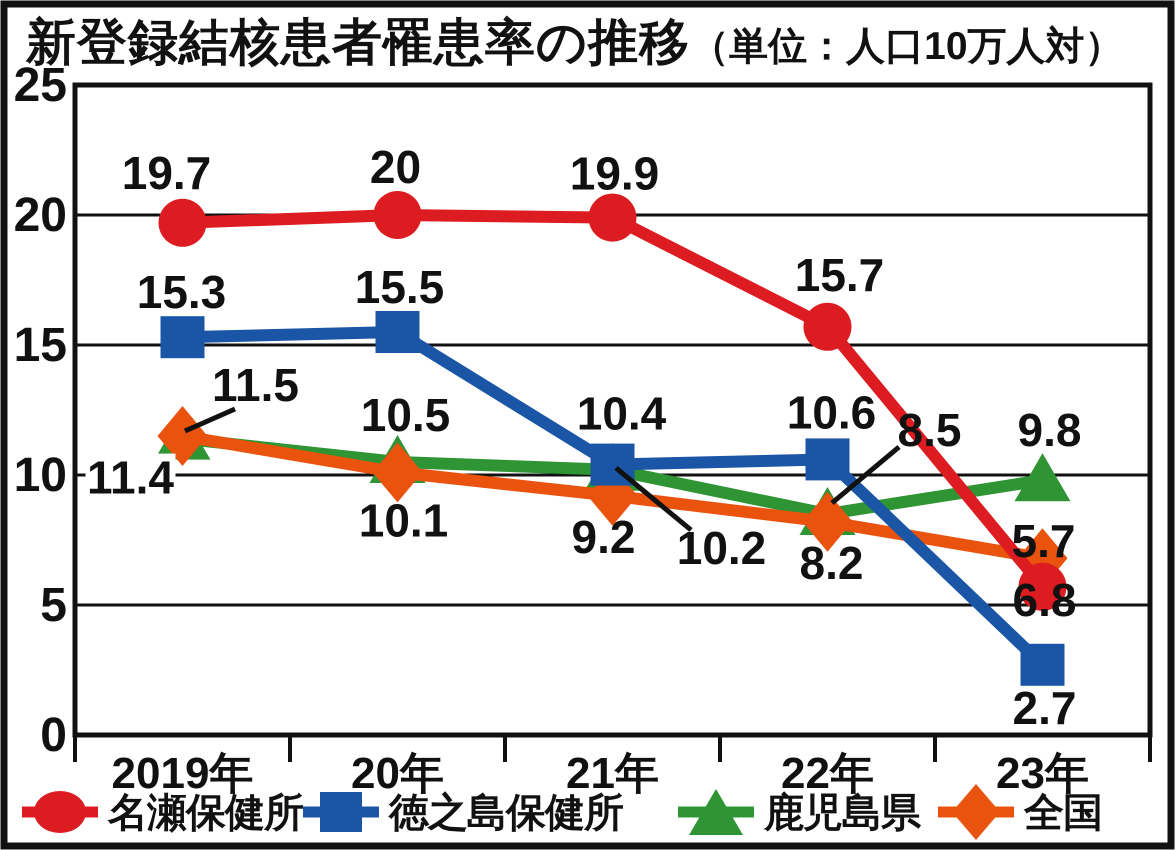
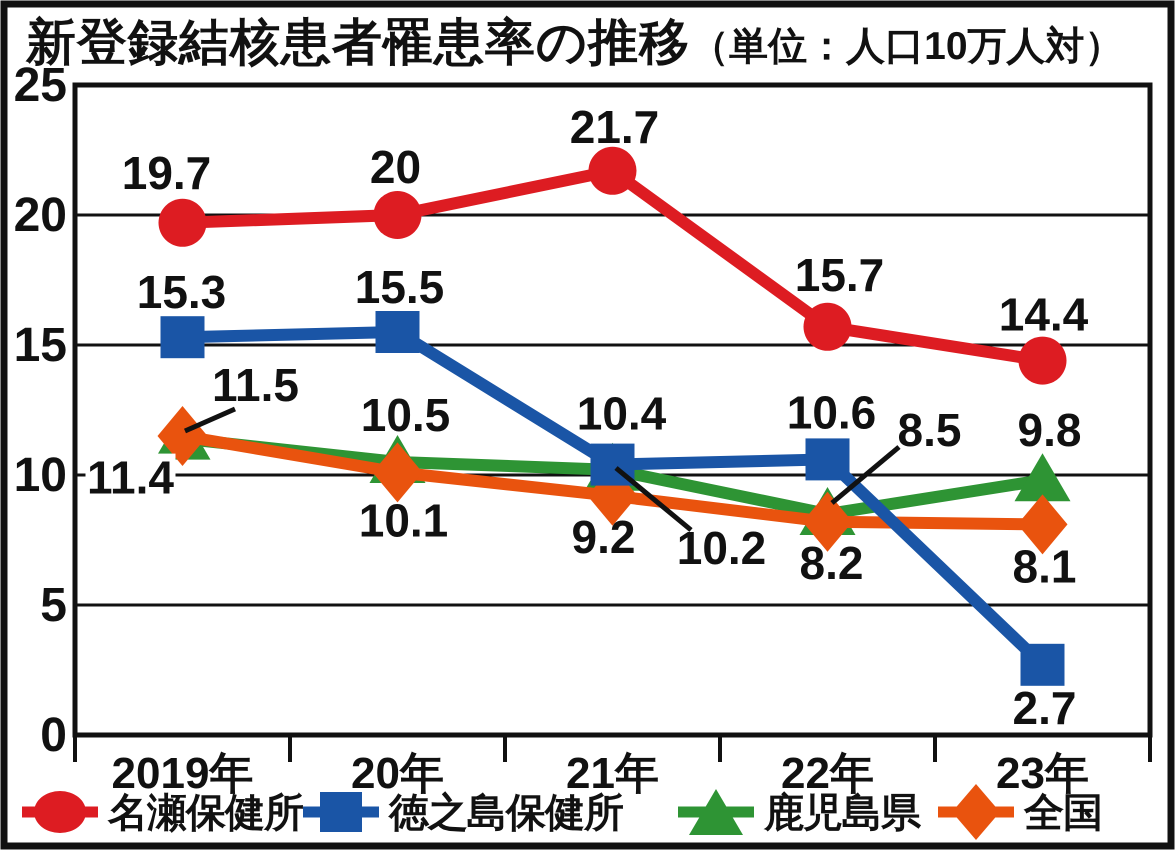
名瀬保健所/21年: 19.9 -> 21.7
名瀬保健所/23年: 5.7 -> 14.4
全国/23年: 6.8 -> 8.1
